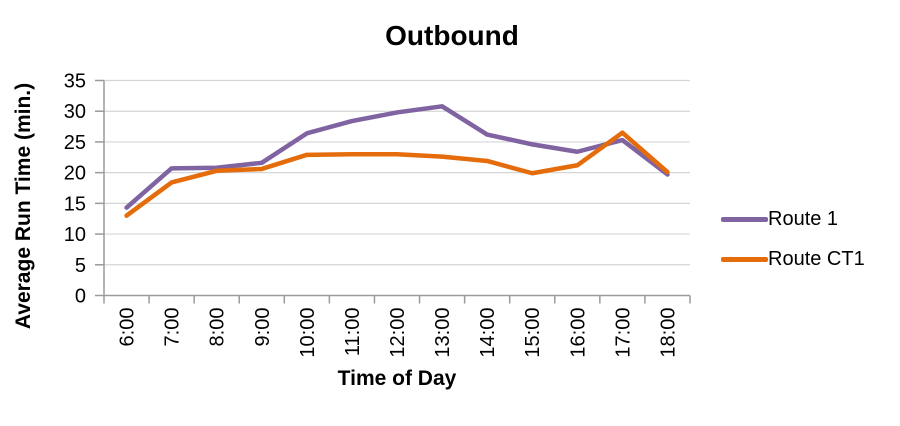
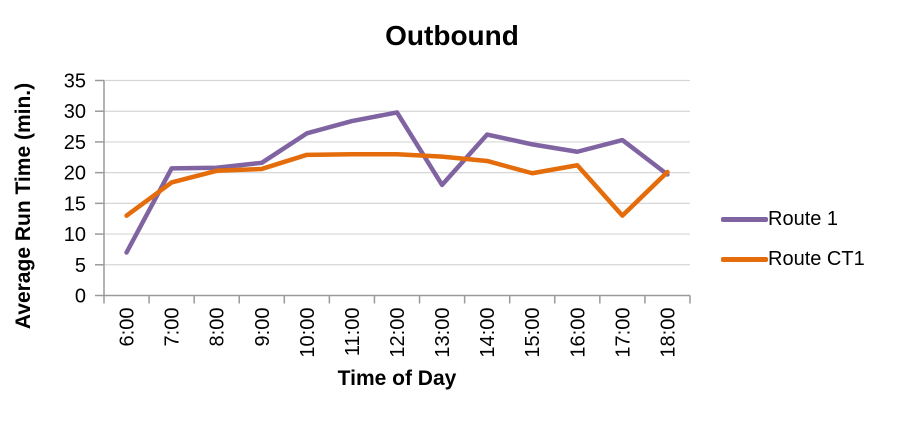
Route 1/6:00: 14 -> 7
Route 1/13:00: 31 -> 18
Route CT1/17:00: 26 -> 13
